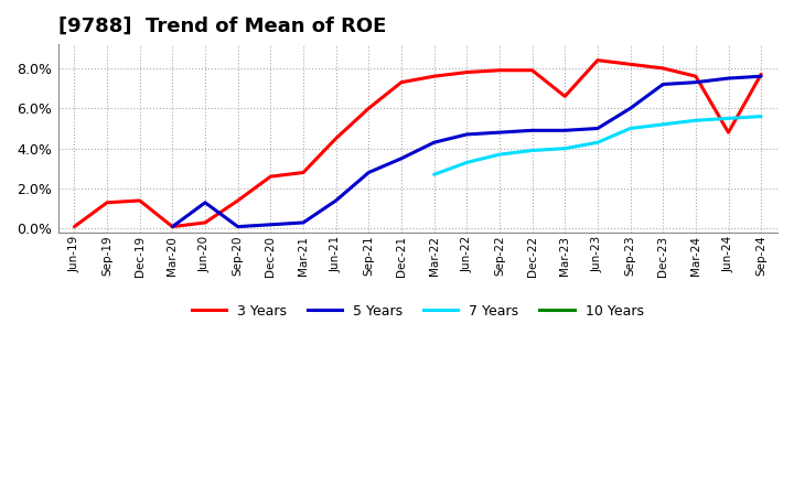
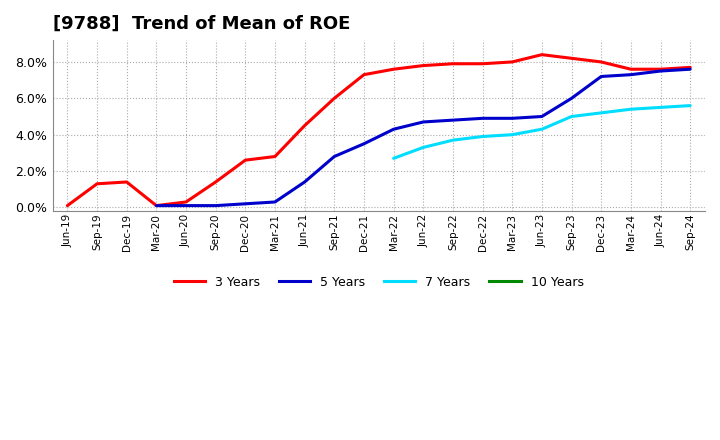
5 Years/Jun-20: 1.3% -> 0.1%
3 Years/Mar-23: 6.6% -> 8.0%
3 Years/Jun-24: 4.8% -> 7.6%
